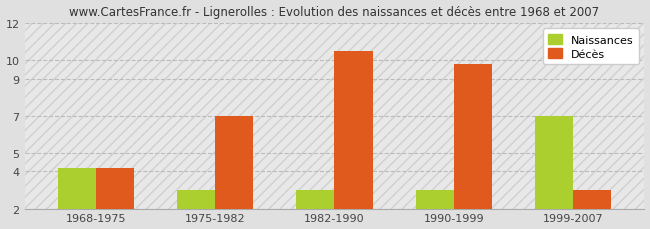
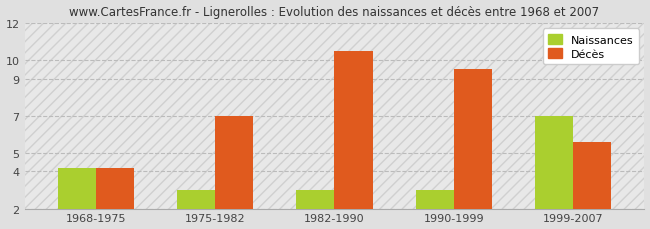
Décès/1990-1999: 9.8 -> 9.5
Décès/1999-2007: 3.0 -> 5.6
